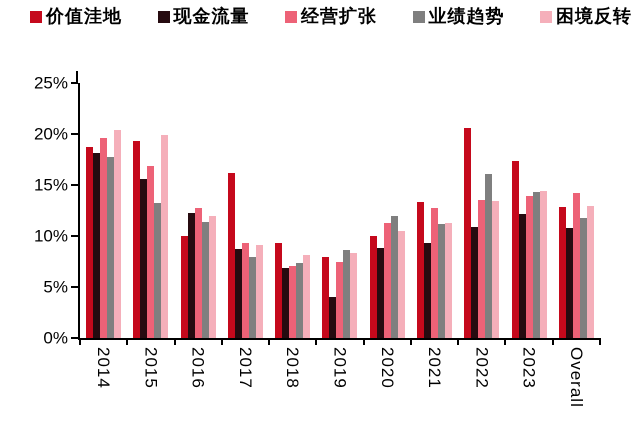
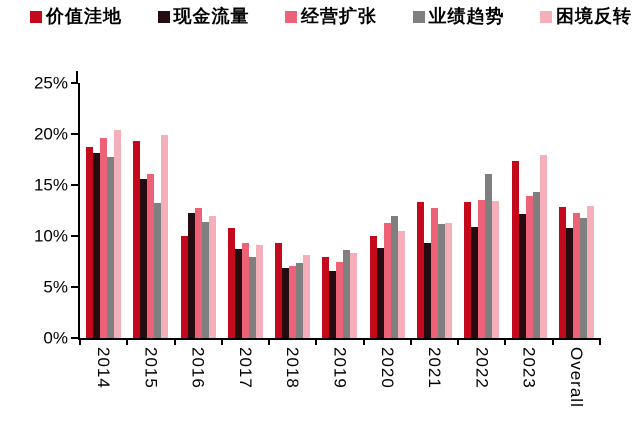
经营扩张/2015: 16.9% -> 16.1%
价值洼地/2017: 16.2% -> 10.8%
现金流量/2019: 4.0% -> 6.6%
价值洼地/2022: 20.6% -> 13.3%
困境反转/2023: 14.4% -> 17.9%
经营扩张/Overall: 14.2% -> 12.3%
